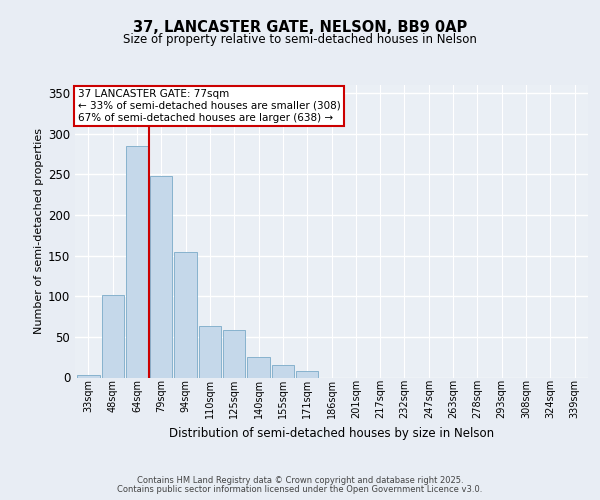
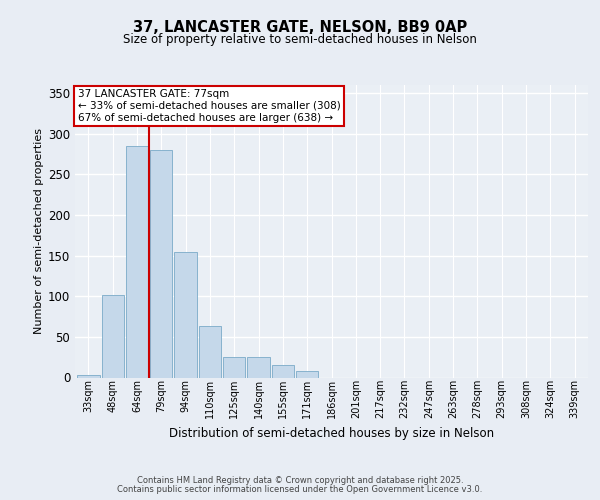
79sqm: 248 -> 280
125sqm: 58 -> 25
